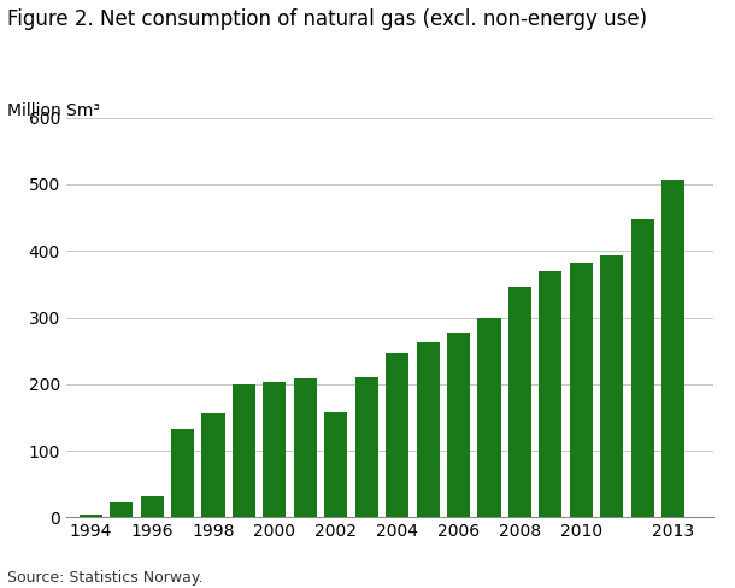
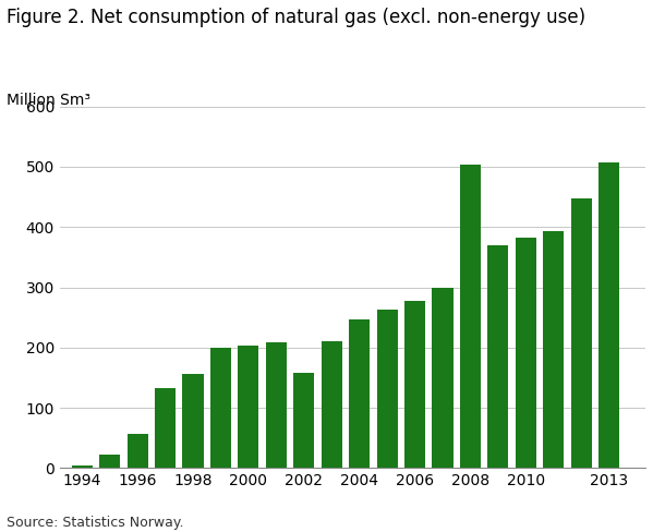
1996: 32 -> 56
2008: 347 -> 504
